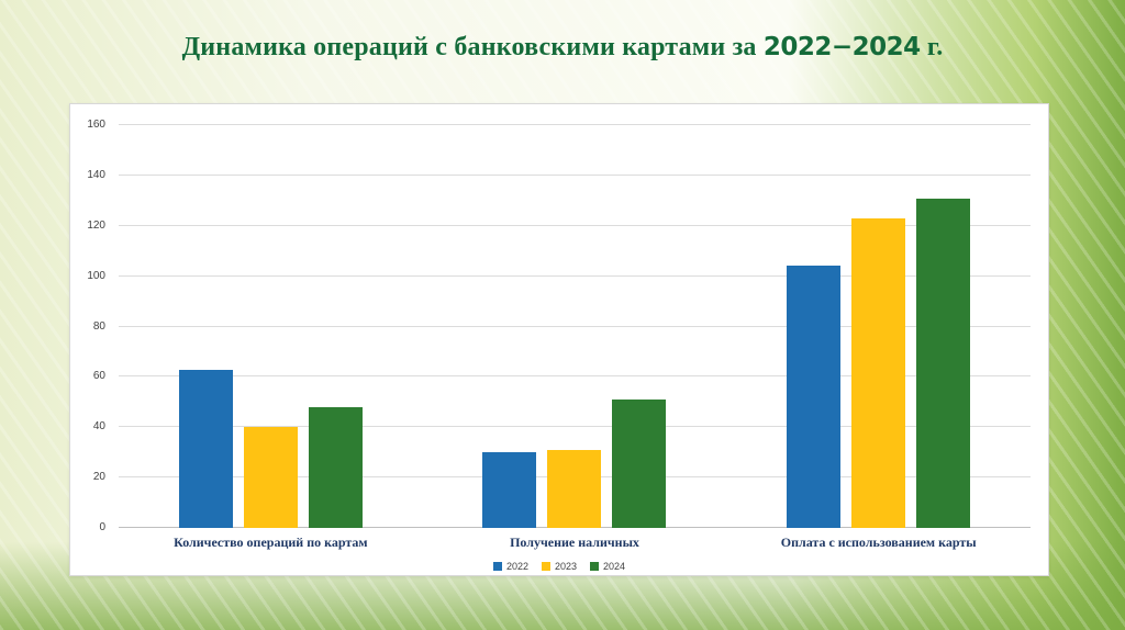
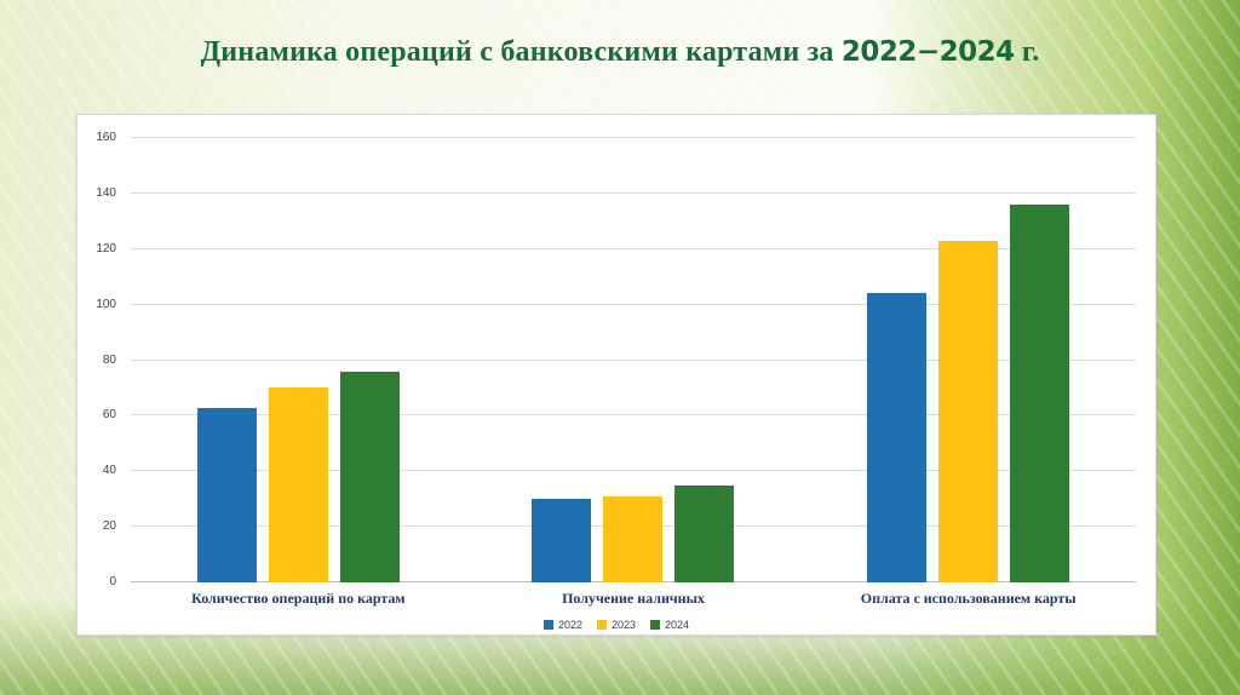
2023/Количество операций по картам: 40 -> 70
2024/Количество операций по картам: 48 -> 76
2024/Получение наличных: 51 -> 35
2024/Оплата с использованием карты: 131 -> 136
